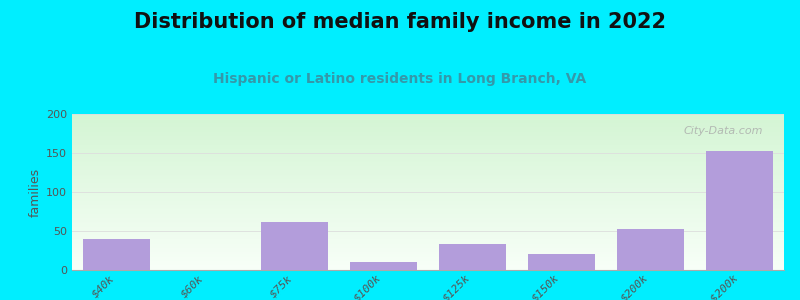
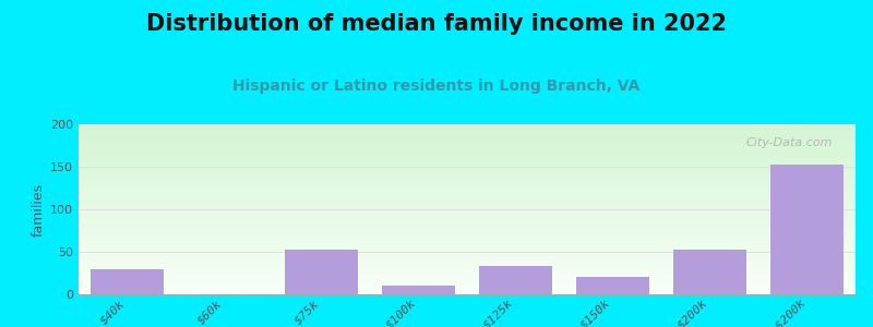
$40k: 40 -> 30
$75k: 62 -> 53
